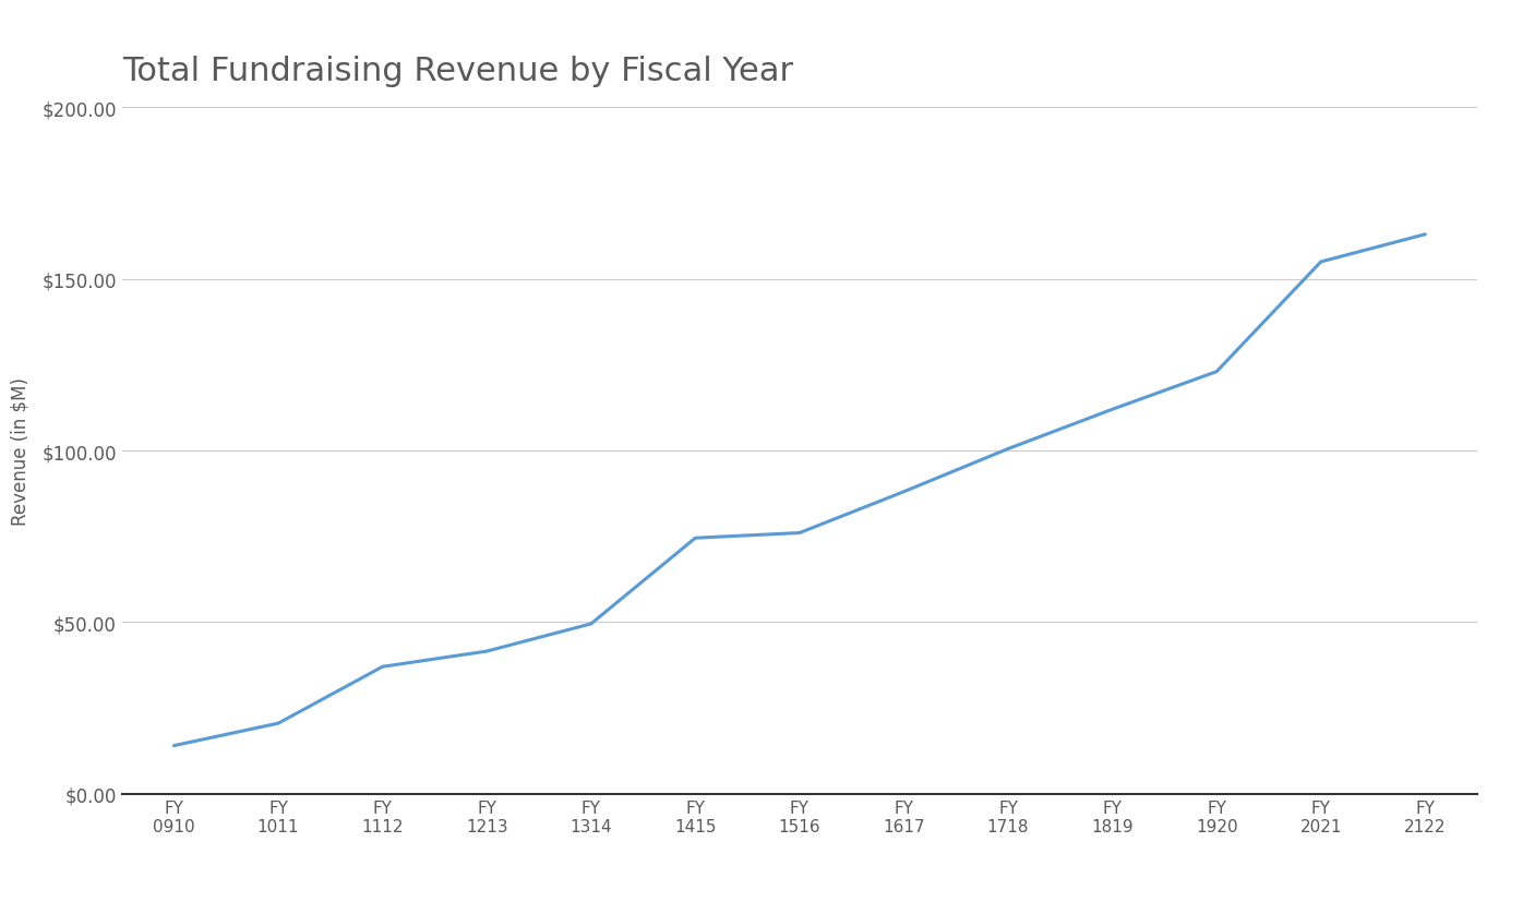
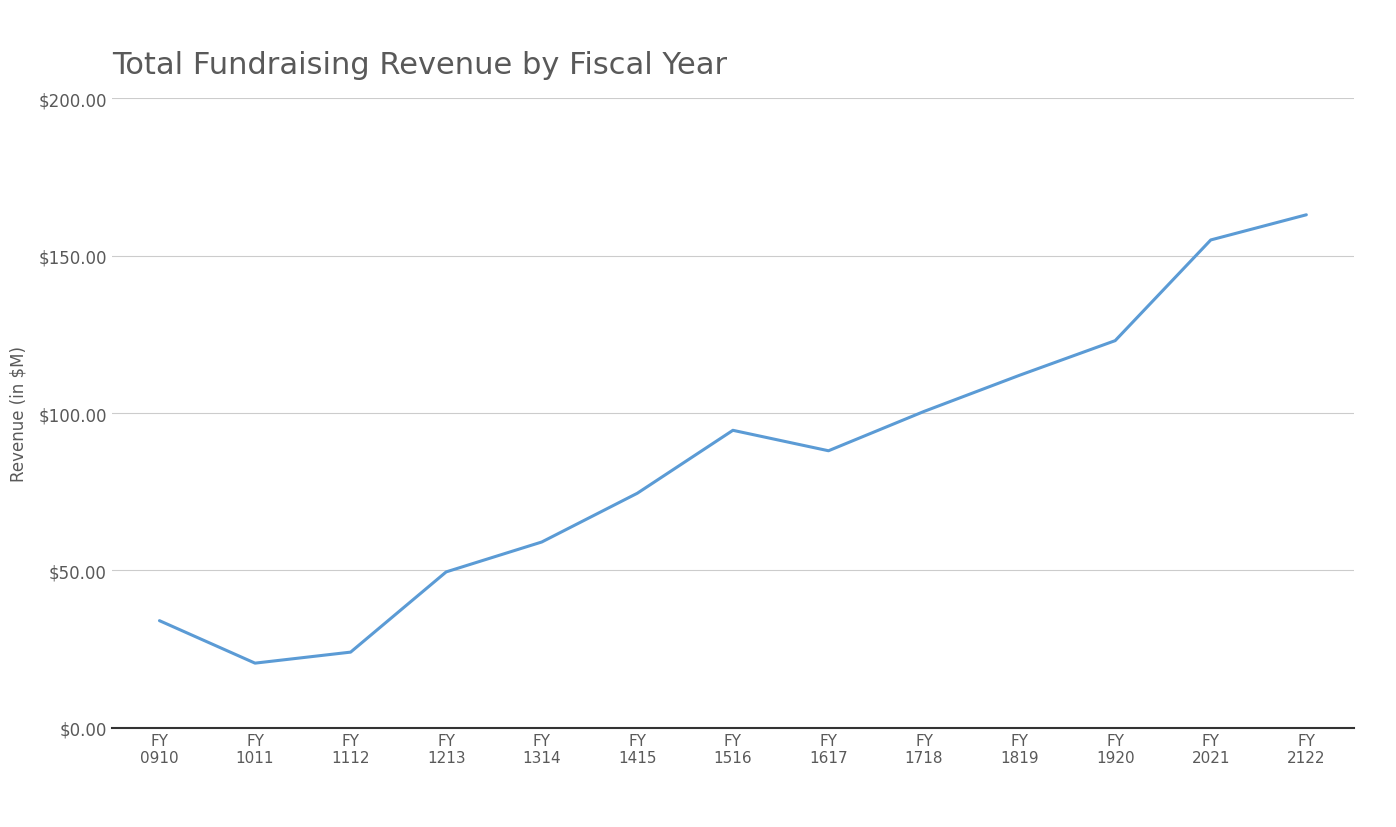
FY 0910: $14.0 -> $34.0
FY 1112: $37.0 -> $24.0
FY 1213: $41.5 -> $49.5
FY 1314: $49.5 -> $59.0
FY 1516: $76.0 -> $94.5
